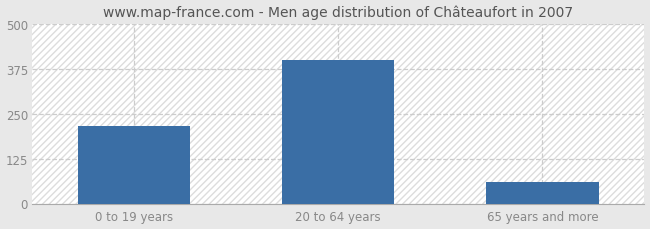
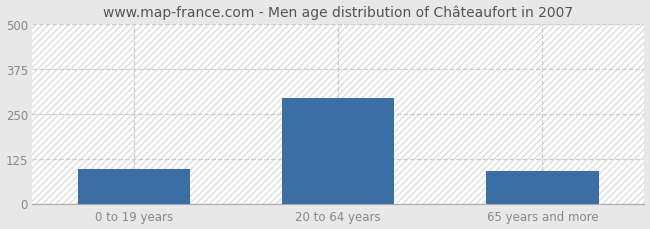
0 to 19 years: 215 -> 95
20 to 64 years: 400 -> 295
65 years and more: 60 -> 90
